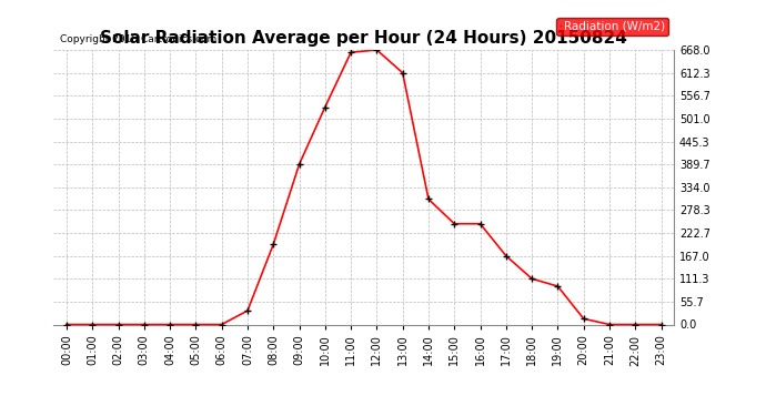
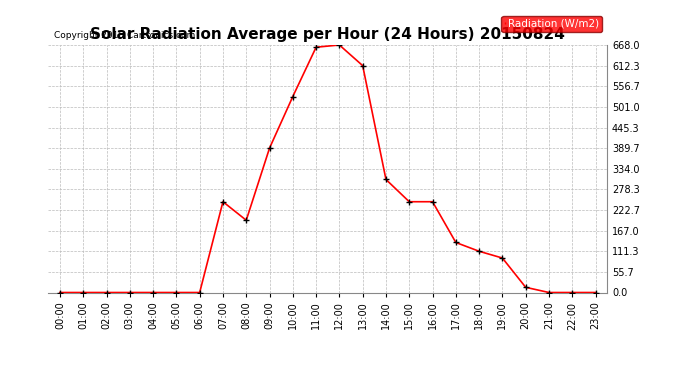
07:00: 34 -> 245
17:00: 167 -> 135
